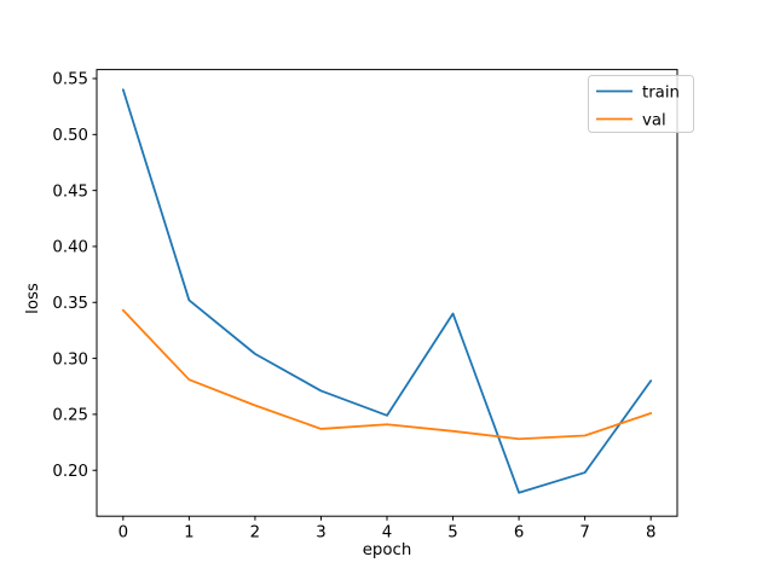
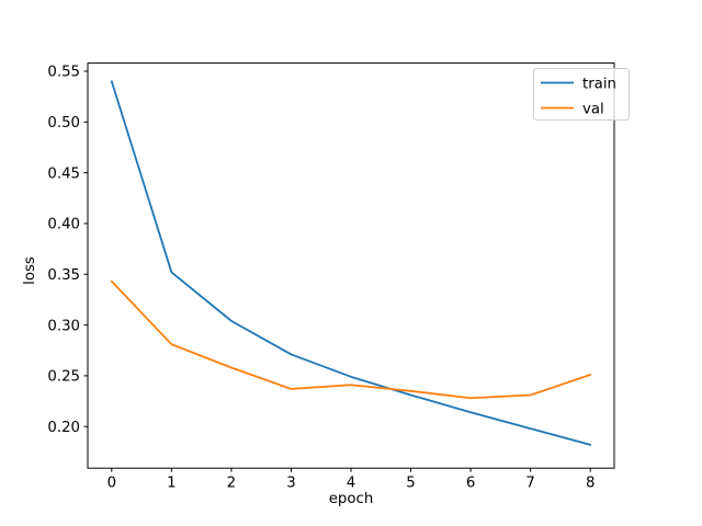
train/5: 0.34 -> 0.23
train/6: 0.18 -> 0.21
train/8: 0.28 -> 0.18
